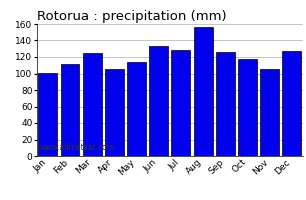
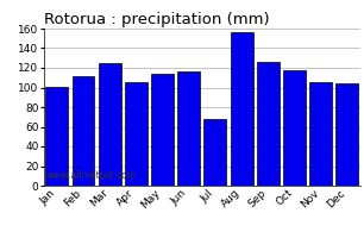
Jun: 133 -> 116
Jul: 128 -> 68
Dec: 127 -> 104
